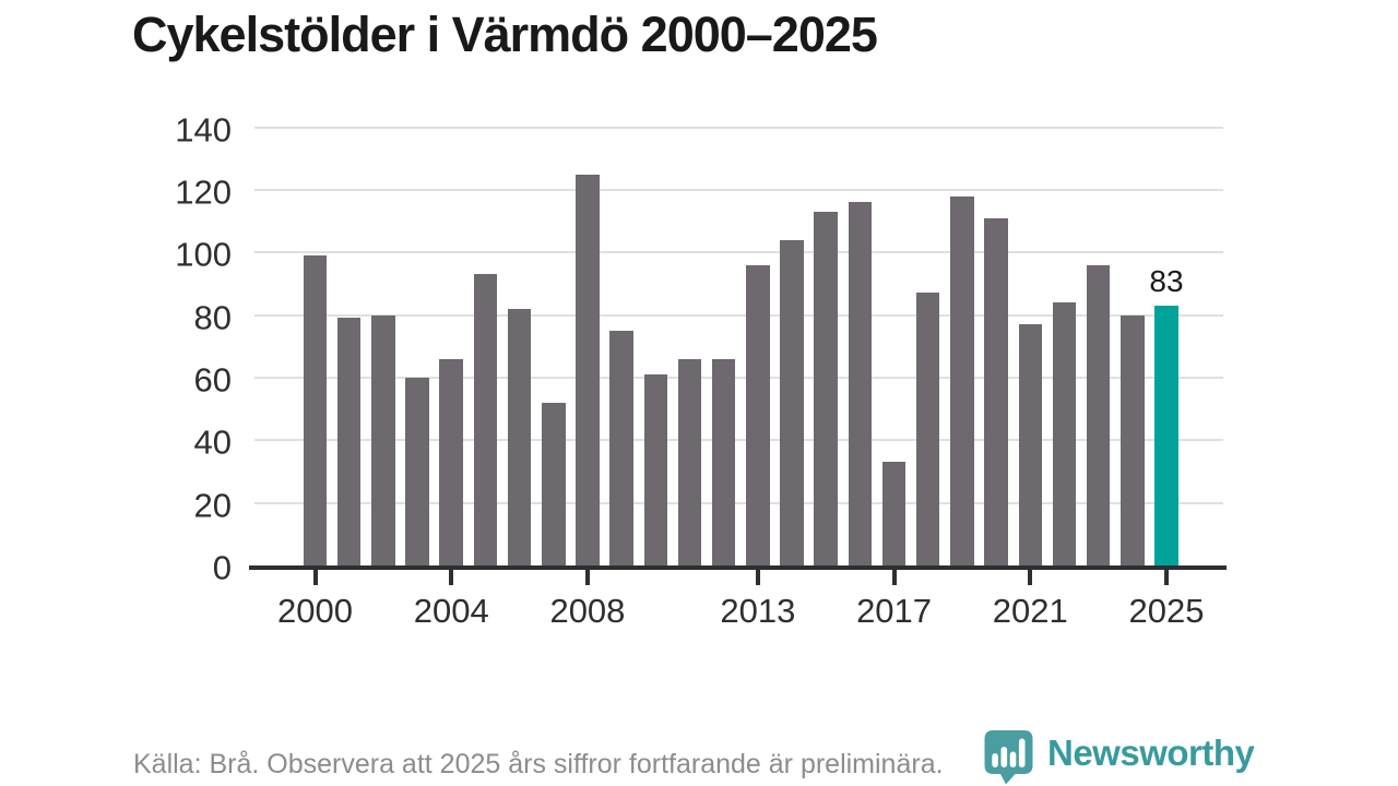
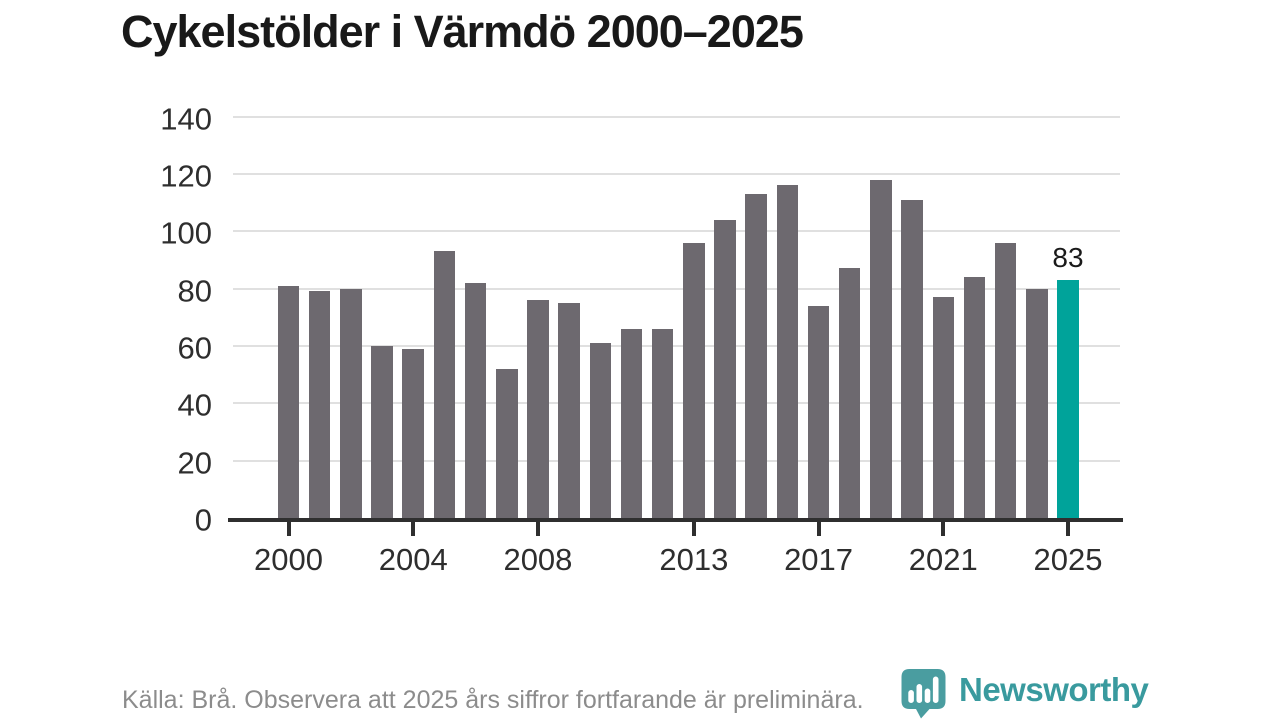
2000: 99 -> 81
2004: 66 -> 59
2008: 125 -> 76
2017: 33 -> 74
